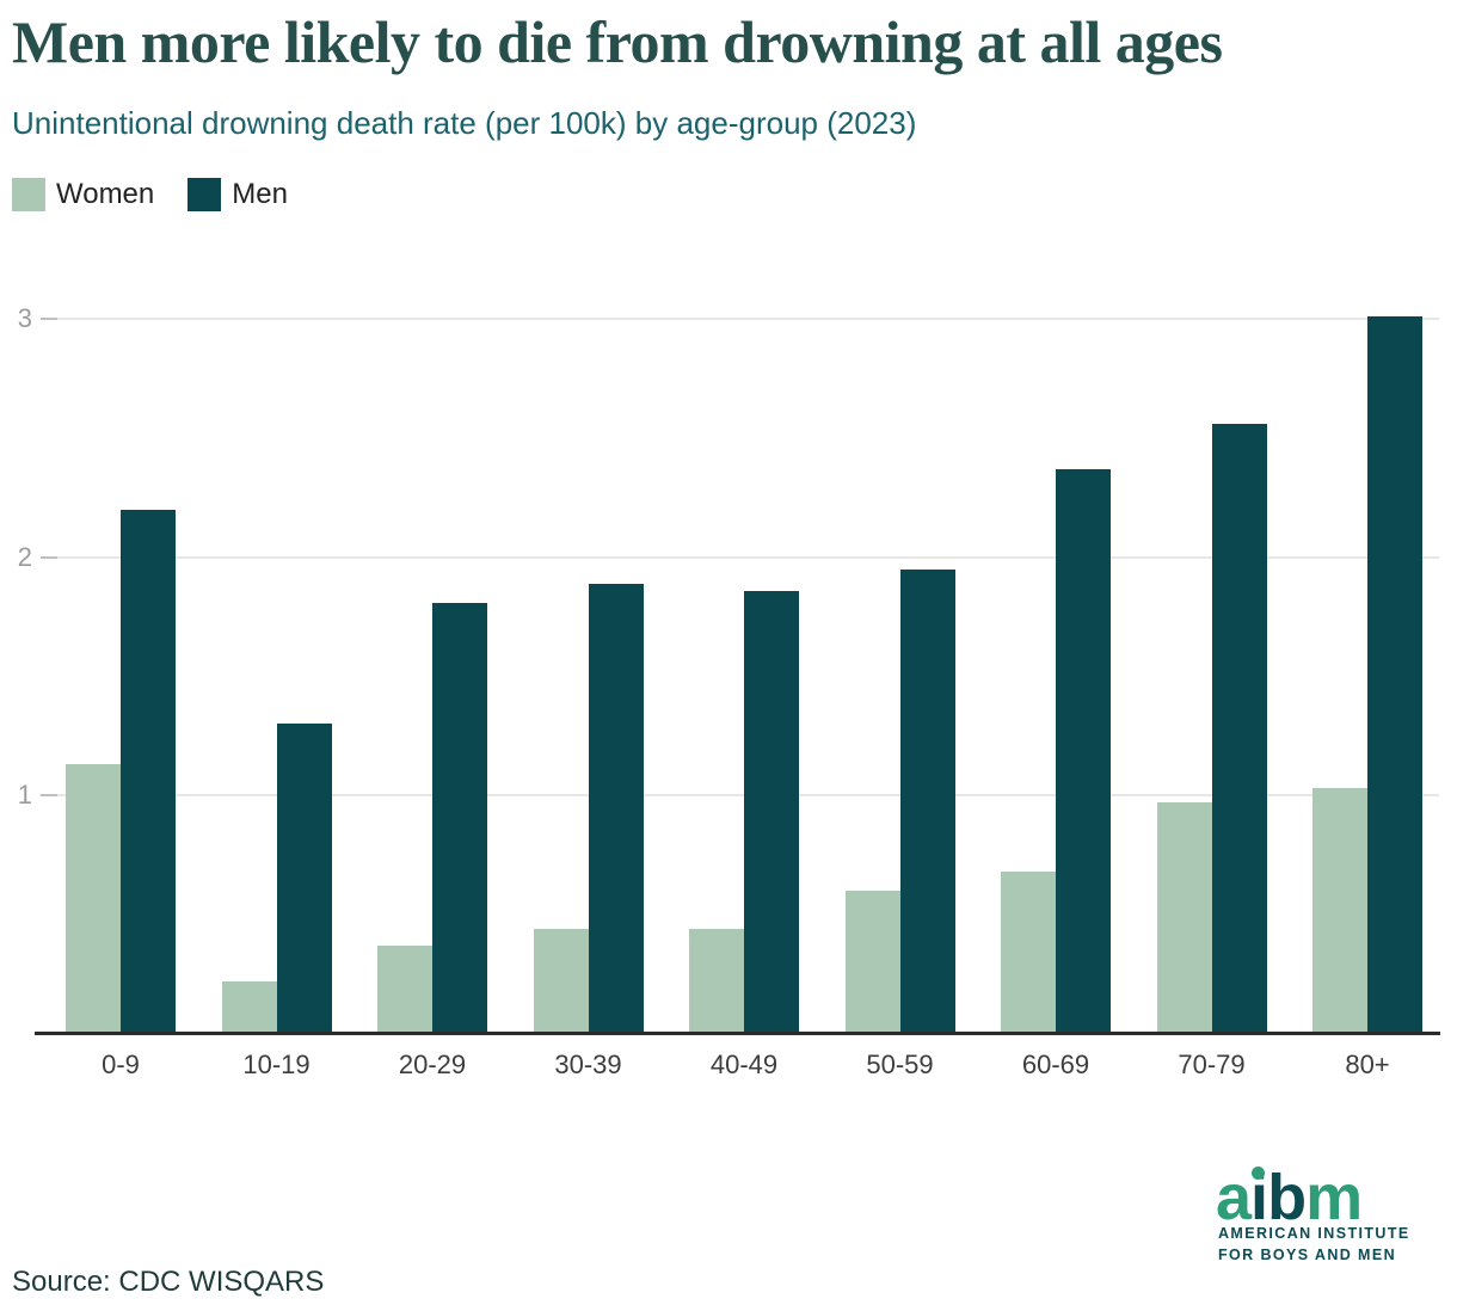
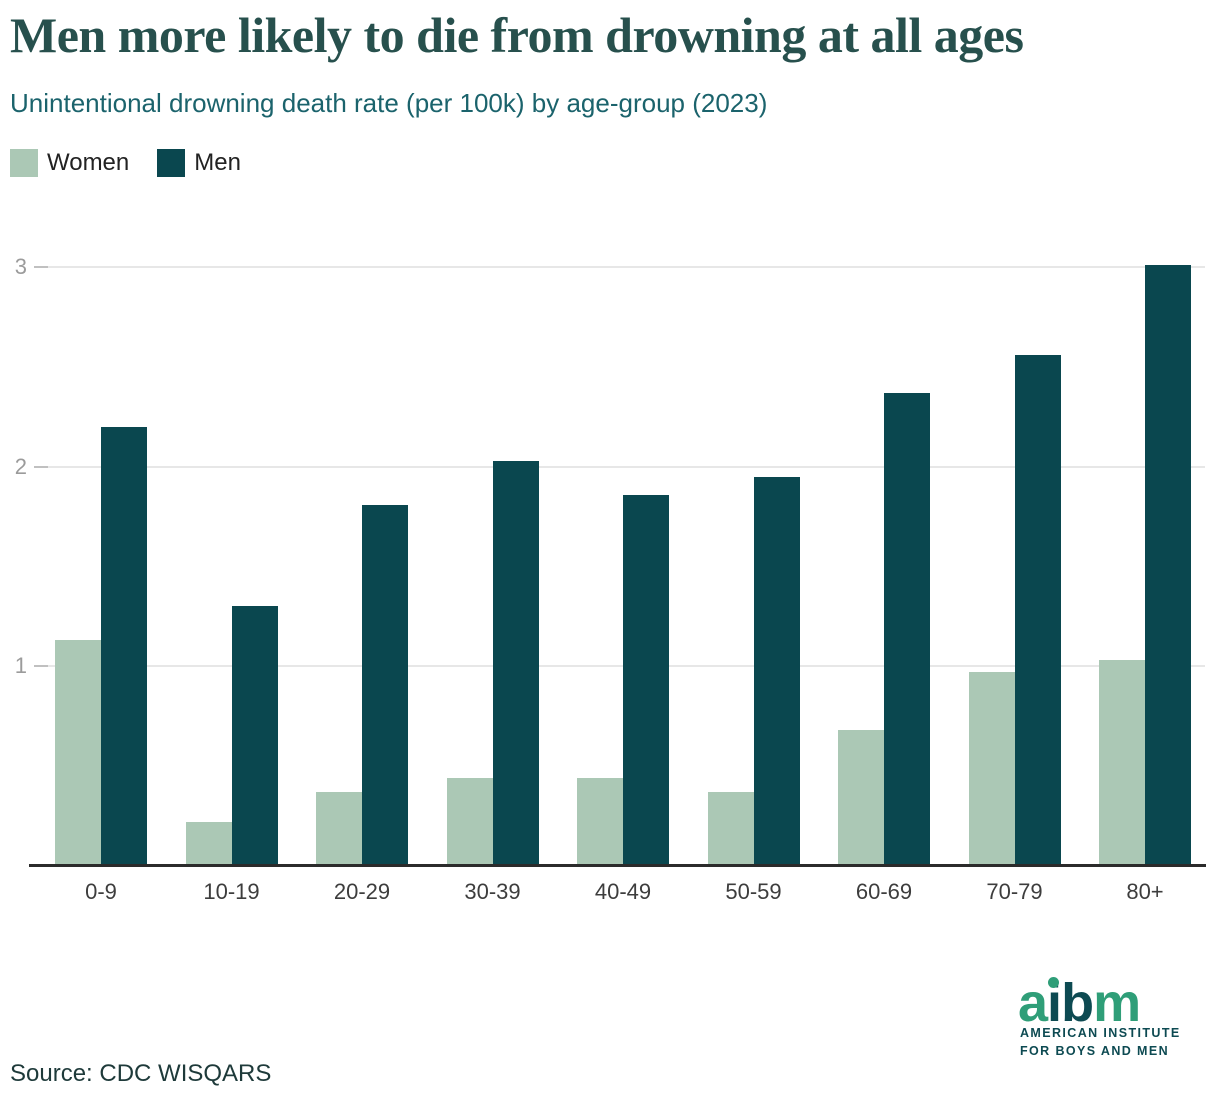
Men/30-39: 1.89 -> 2.03
Women/50-59: 0.60 -> 0.37
